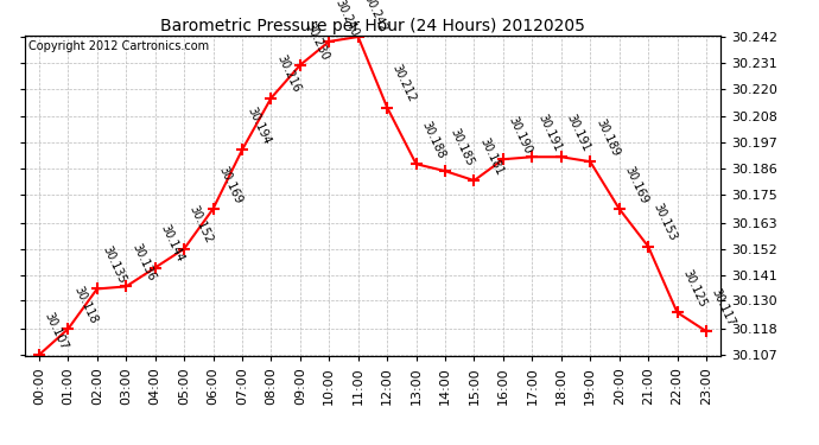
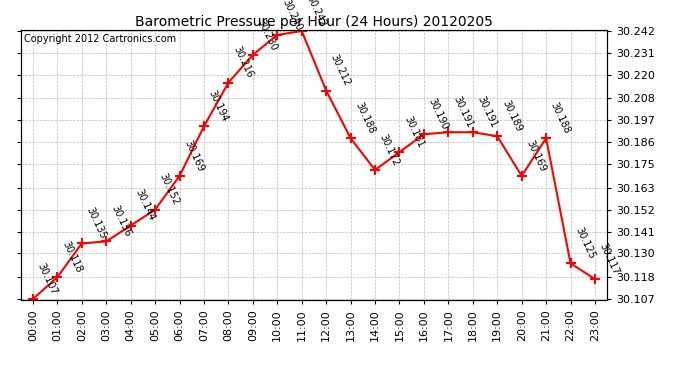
14:00: 30.185 -> 30.172
21:00: 30.153 -> 30.188
